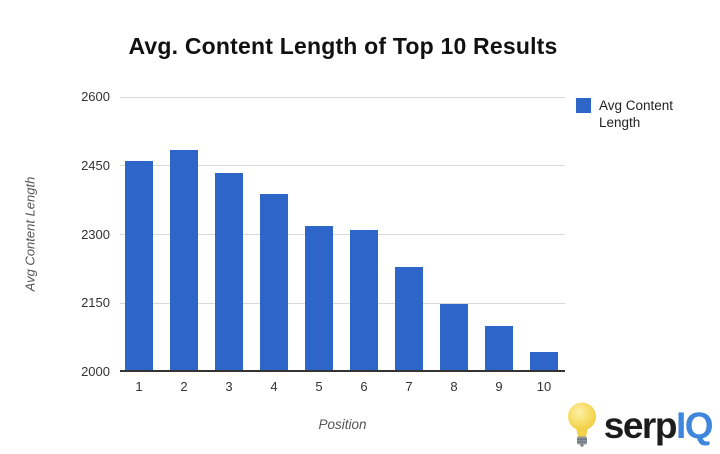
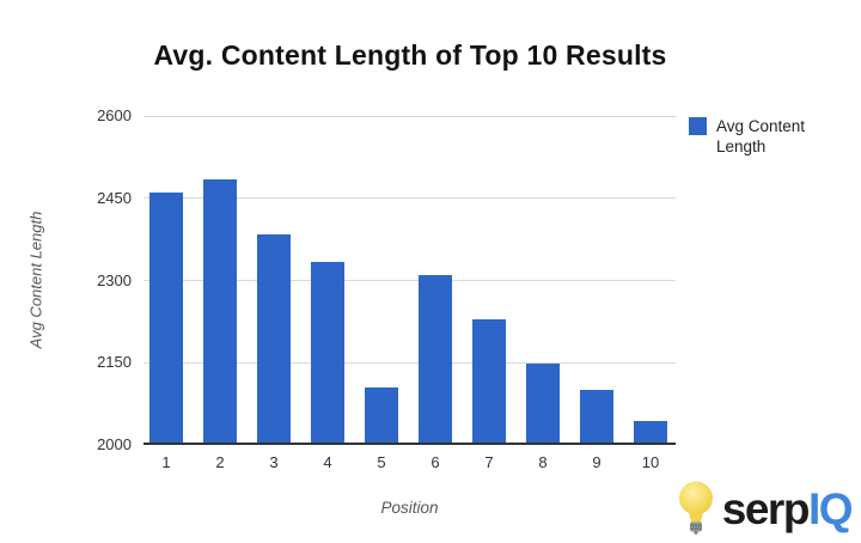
3: 2430 -> 2380
4: 2380 -> 2330
5: 2320 -> 2100
